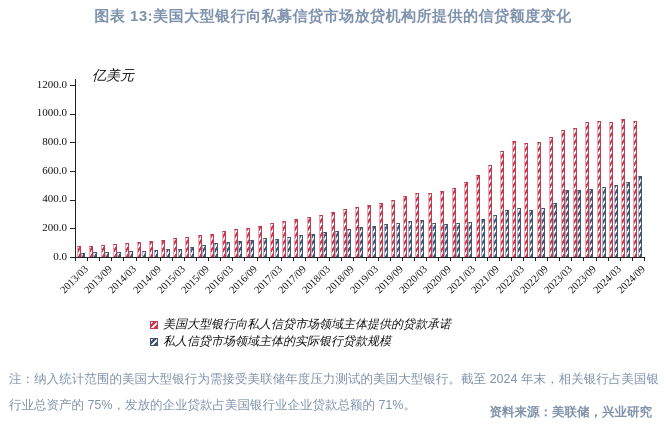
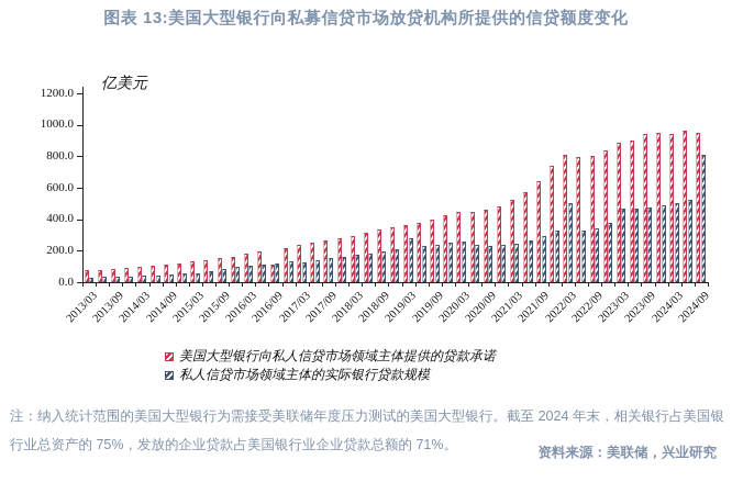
美国大型银行向私人信贷市场领域主体提供的贷款承诺/2016/09: 200 -> 110
私人信贷市场领域主体的实际银行贷款规模/2019/03: 220 -> 280
私人信贷市场领域主体的实际银行贷款规模/2022/03: 340 -> 500
私人信贷市场领域主体的实际银行贷款规模/2024/09: 560 -> 810
